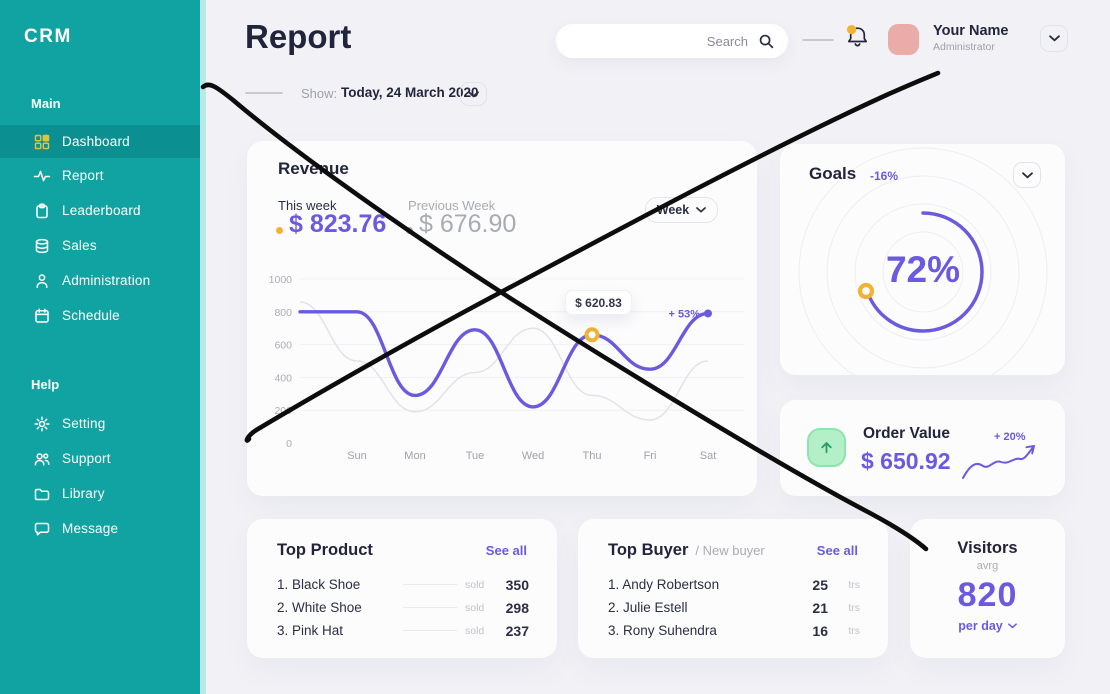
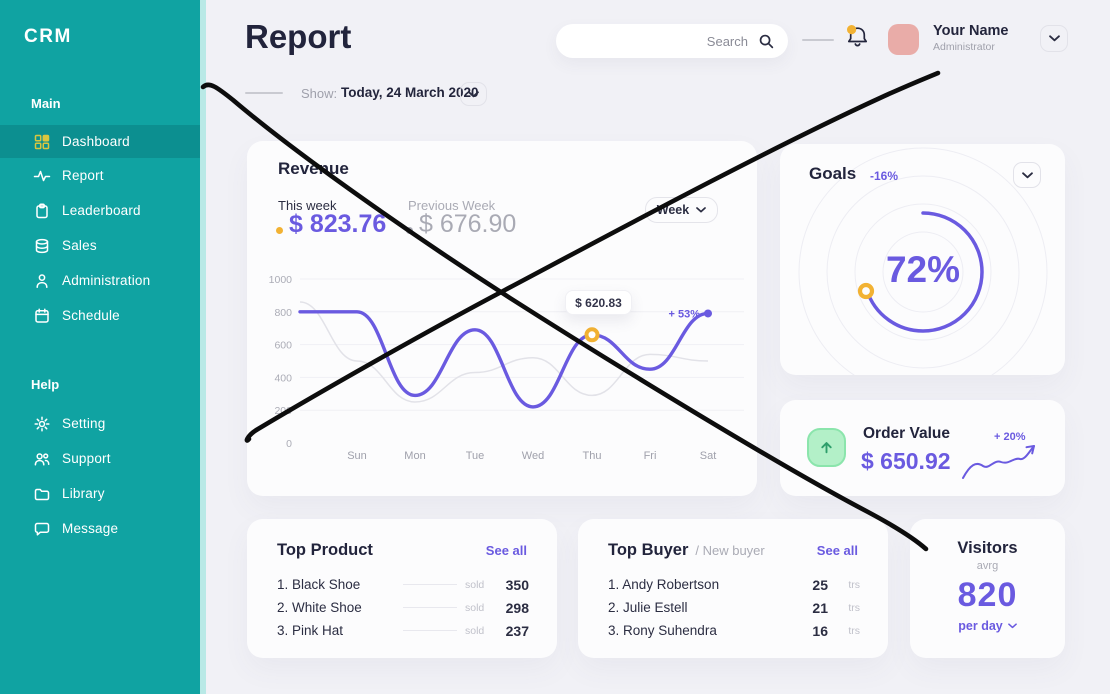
Previous Week/Mon: 190 -> 250
Previous Week/Wed: 700 -> 520
Previous Week/Fri: 140 -> 540
